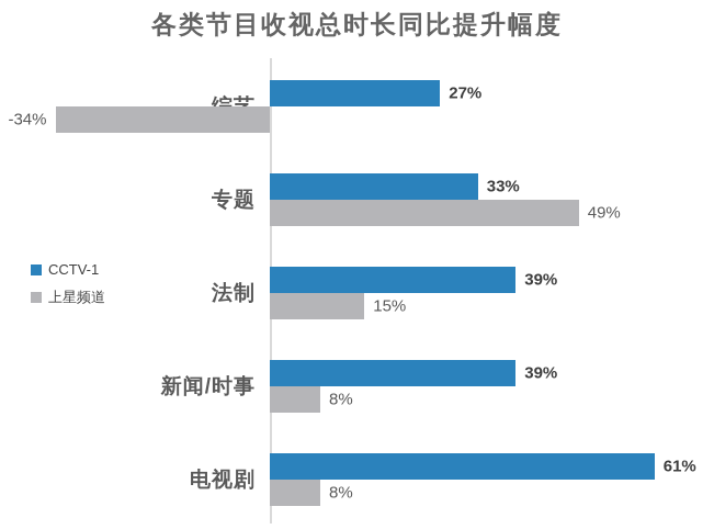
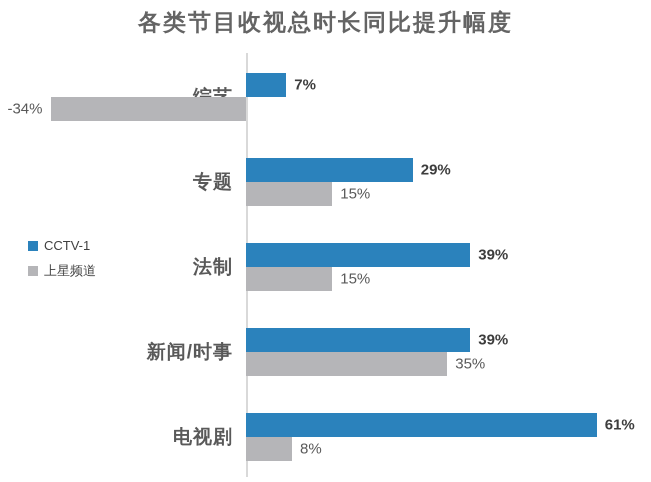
CCTV-1/综艺: 27% -> 7%
CCTV-1/专题: 33% -> 29%
上星频道/专题: 49% -> 15%
上星频道/新闻/时事: 8% -> 35%
